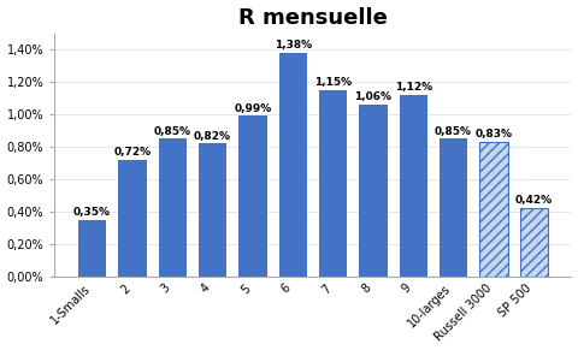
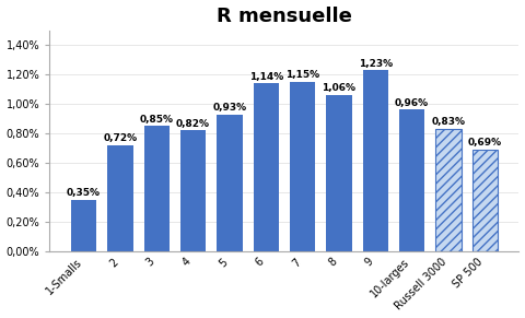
5: 0,99% -> 0,93%
6: 1,38% -> 1,14%
9: 1,12% -> 1,23%
10-larges: 0,85% -> 0,96%
SP 500: 0,42% -> 0,69%
